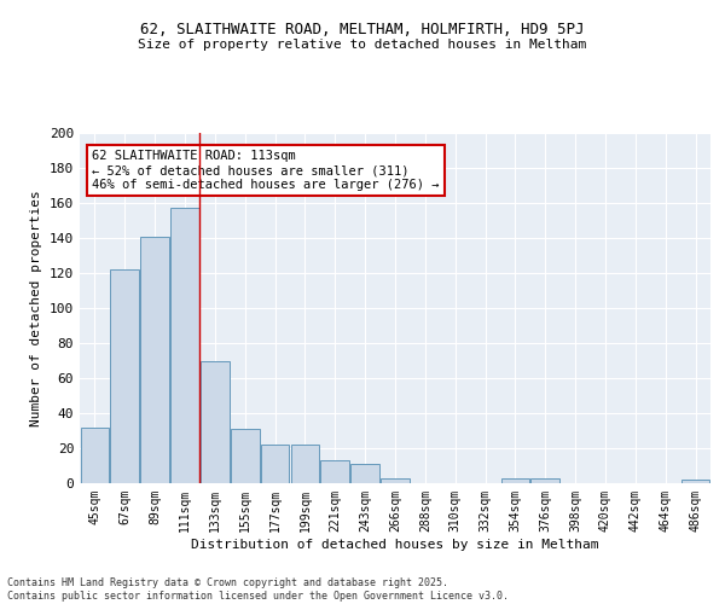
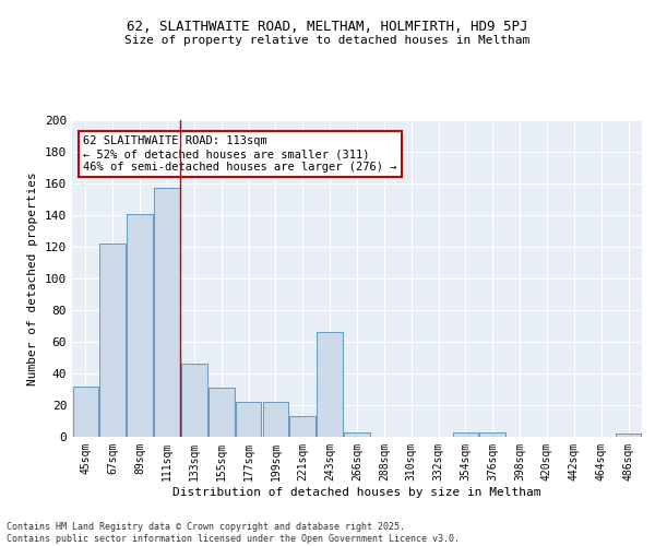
133sqm: 70 -> 46
243sqm: 11 -> 66
